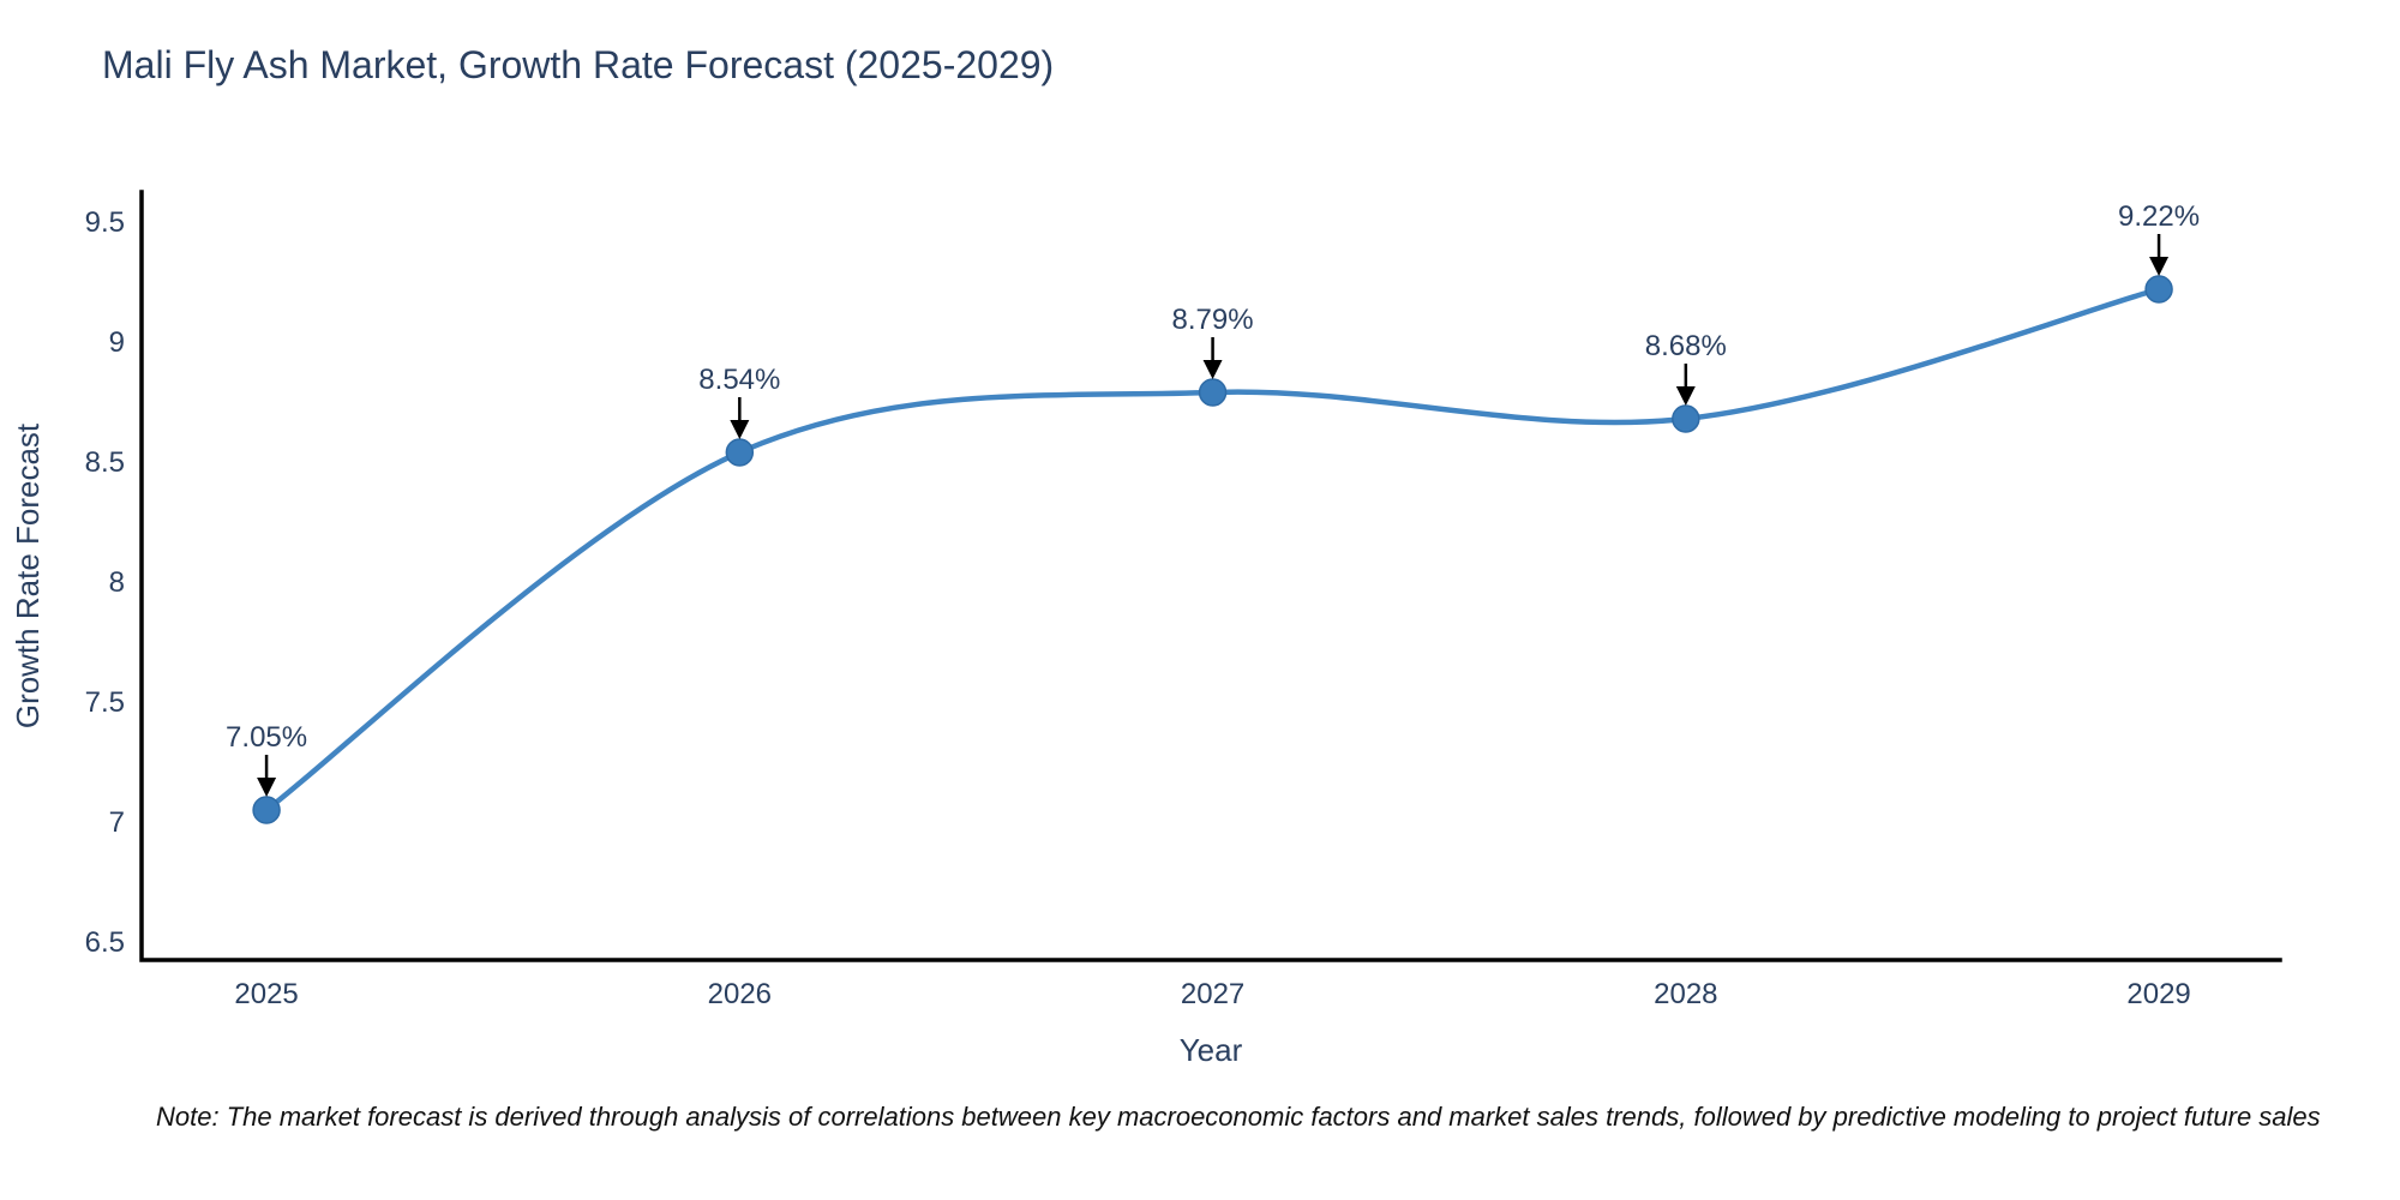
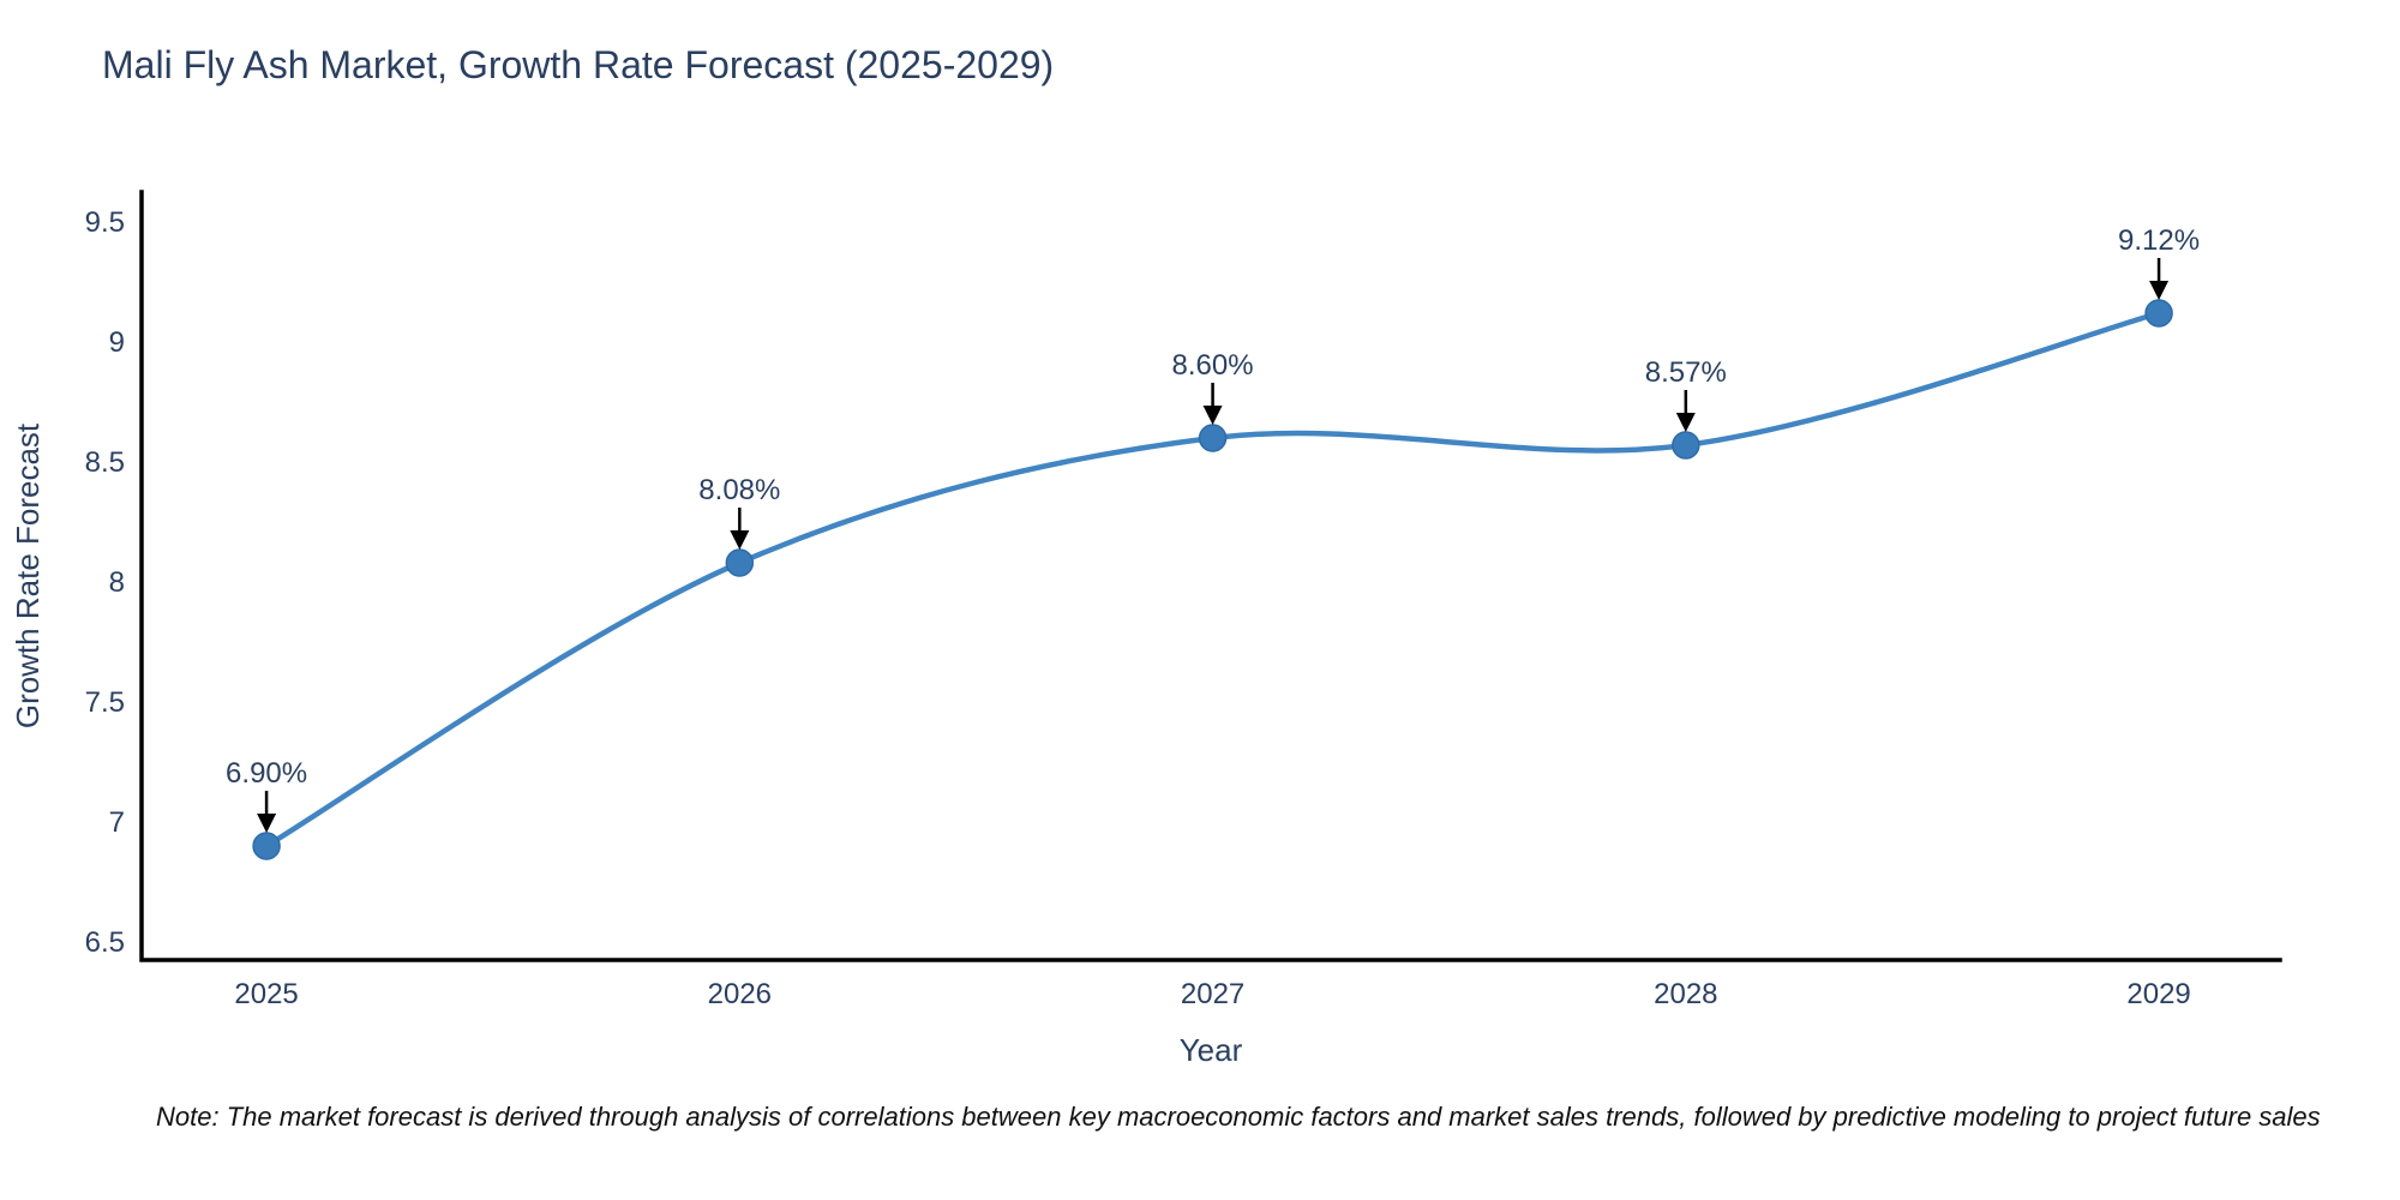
2025: 7.05% -> 6.90%
2026: 8.54% -> 8.08%
2027: 8.79% -> 8.60%
2028: 8.68% -> 8.57%
2029: 9.22% -> 9.12%
